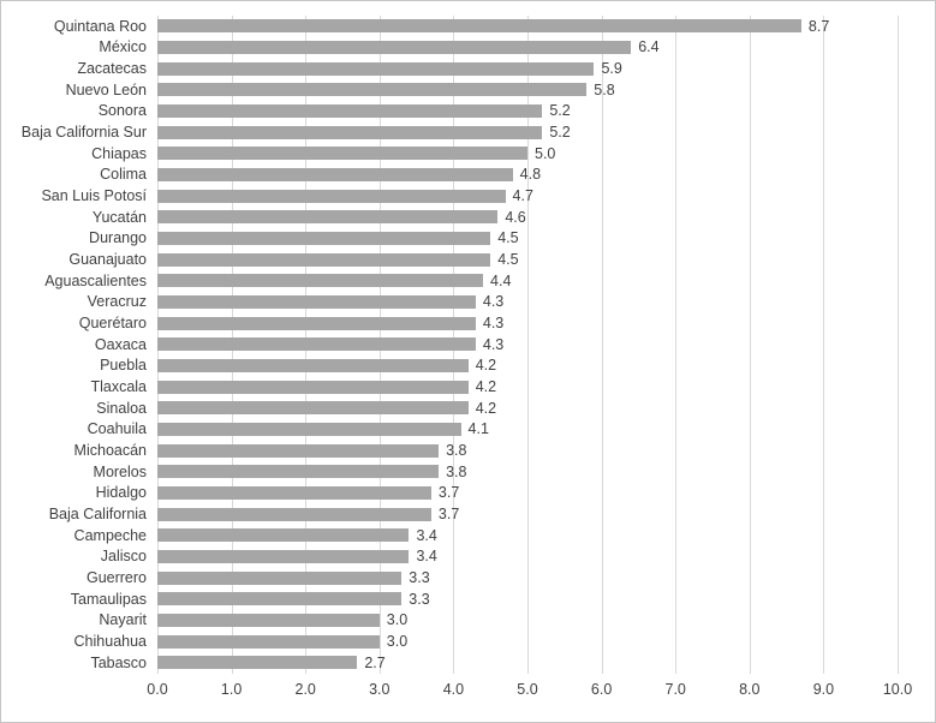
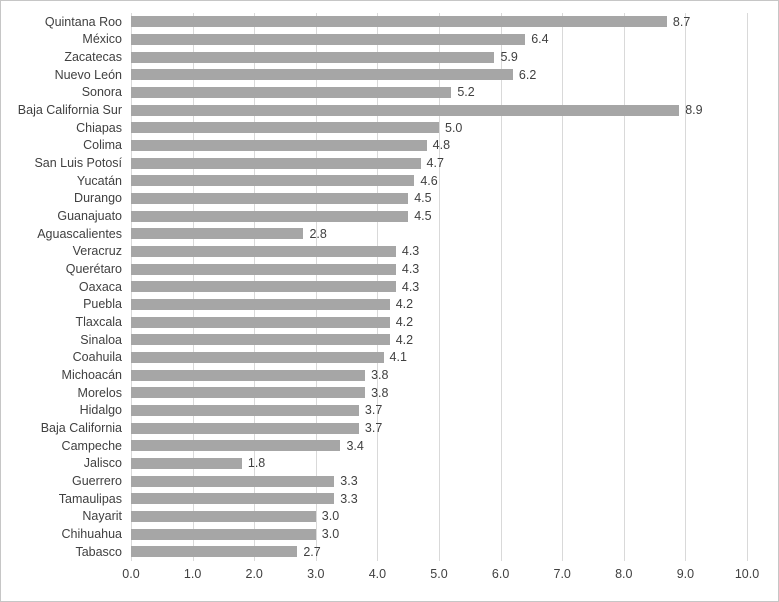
Nuevo León: 5.8 -> 6.2
Baja California Sur: 5.2 -> 8.9
Aguascalientes: 4.4 -> 2.8
Jalisco: 3.4 -> 1.8
